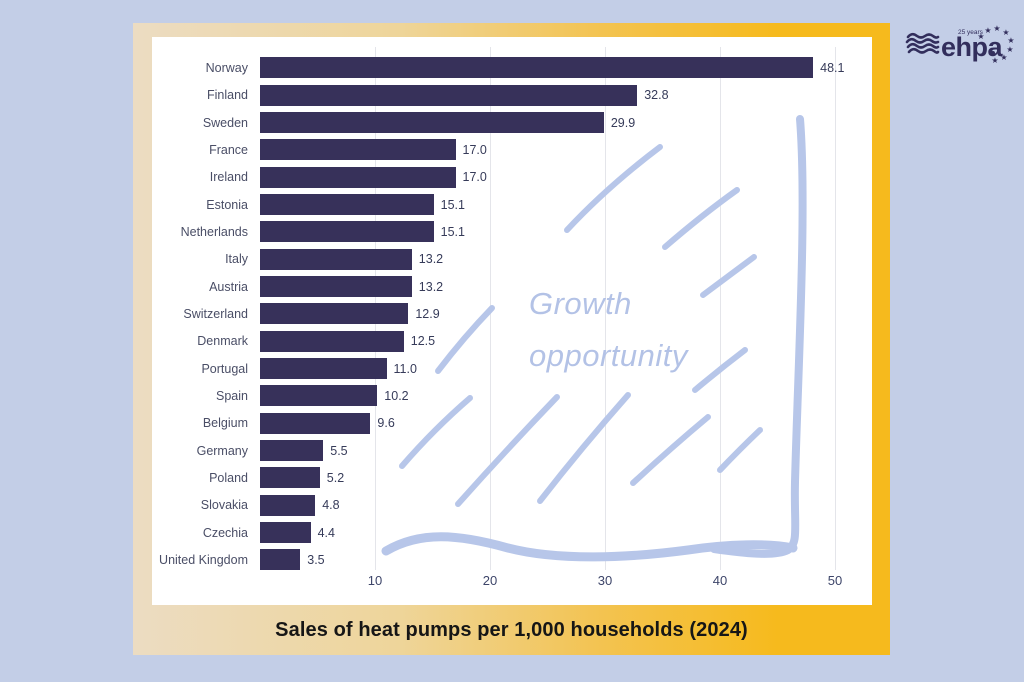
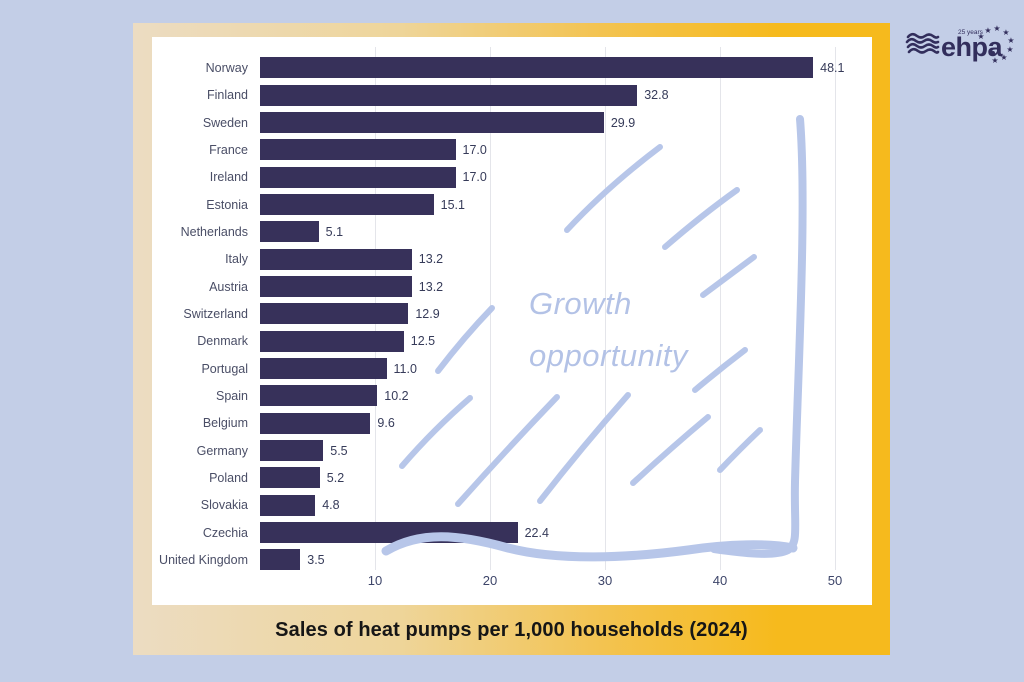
Netherlands: 15.1 -> 5.1
Czechia: 4.4 -> 22.4
